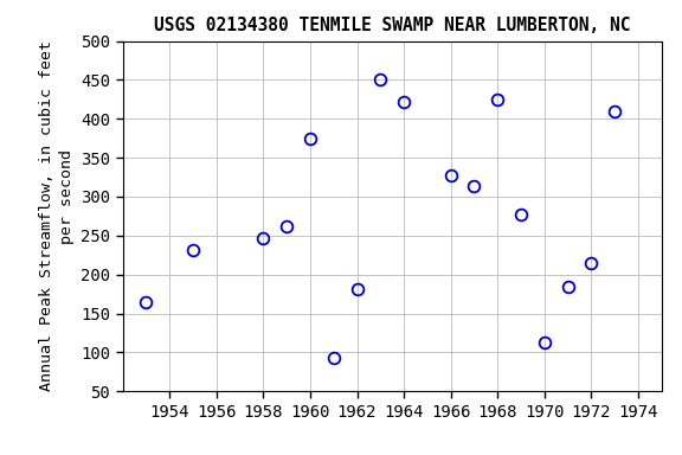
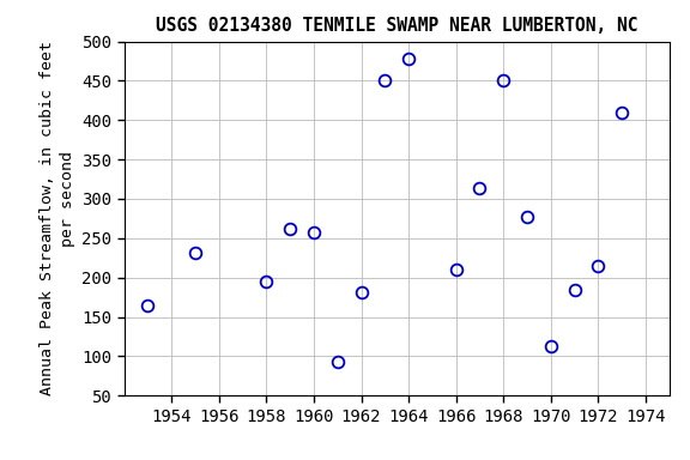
1958: 246 -> 195
1960: 374 -> 258
1964: 422 -> 478
1966: 328 -> 210
1968: 424 -> 451
